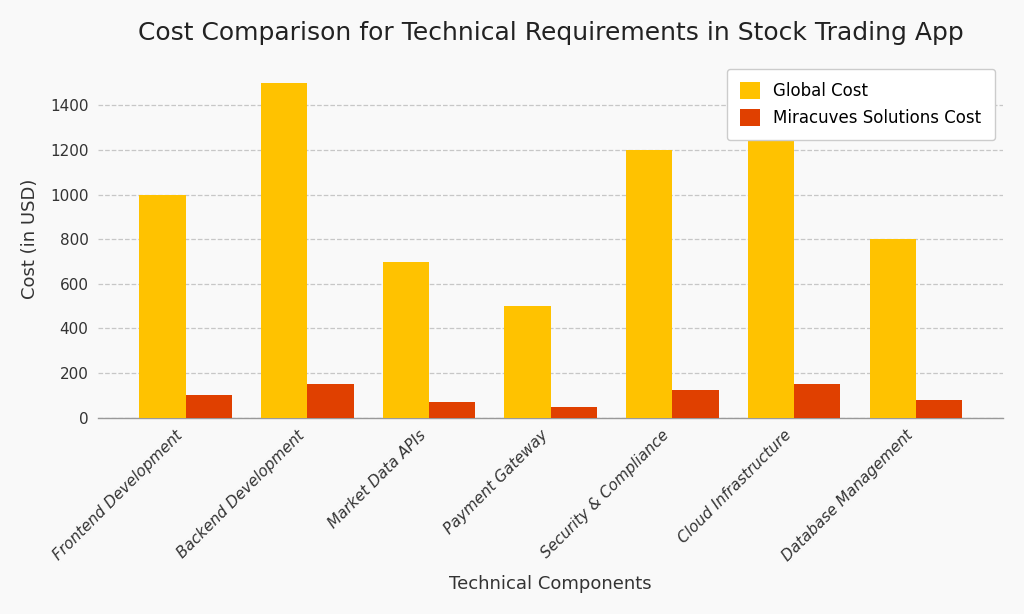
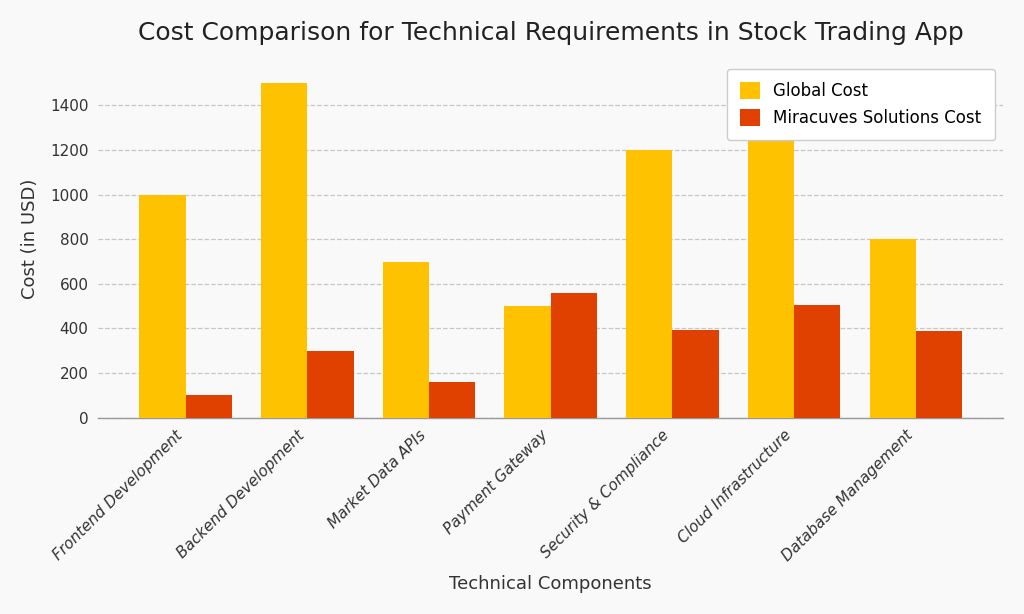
Miracuves Solutions Cost/Backend Development: 150 -> 300
Miracuves Solutions Cost/Market Data APIs: 70 -> 160
Miracuves Solutions Cost/Payment Gateway: 50 -> 560
Miracuves Solutions Cost/Security & Compliance: 125 -> 395
Miracuves Solutions Cost/Cloud Infrastructure: 150 -> 505
Miracuves Solutions Cost/Database Management: 80 -> 390
